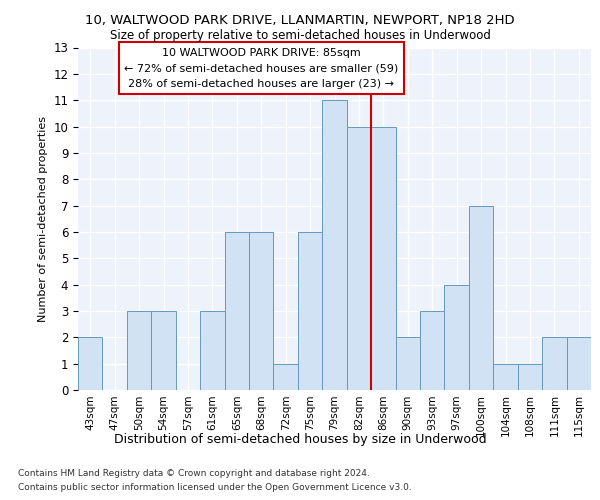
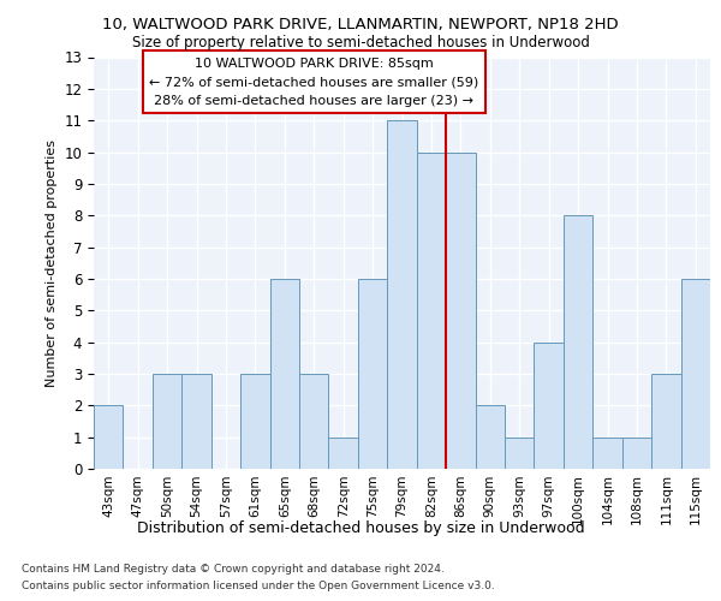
68sqm: 6 -> 3
93sqm: 3 -> 1
100sqm: 7 -> 8
111sqm: 2 -> 3
115sqm: 2 -> 6
